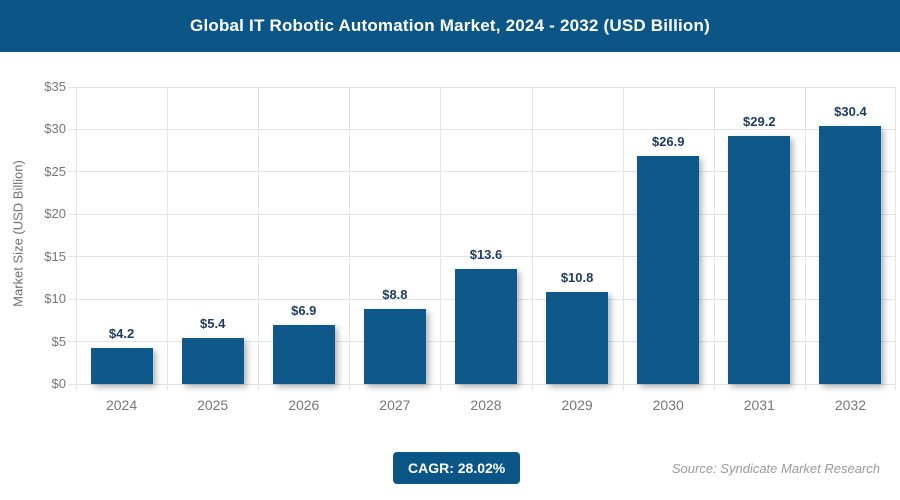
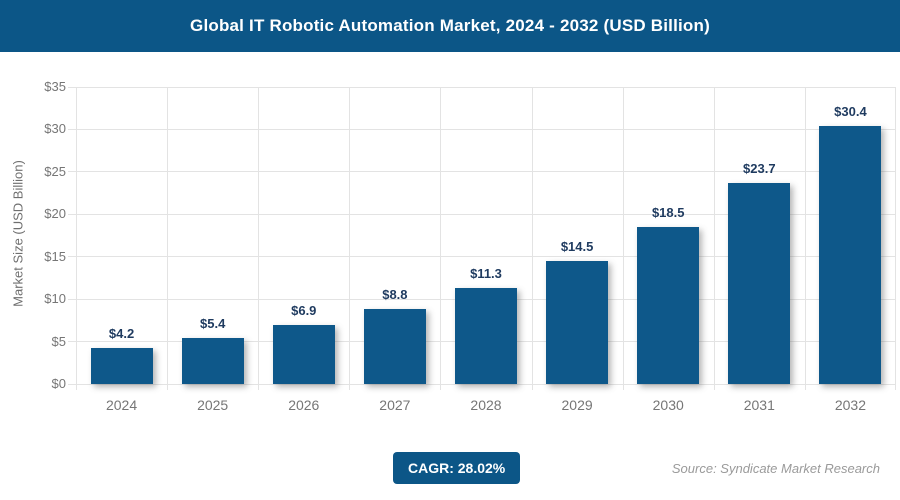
2028: $13.6 -> $11.3
2029: $10.8 -> $14.5
2030: $26.9 -> $18.5
2031: $29.2 -> $23.7
